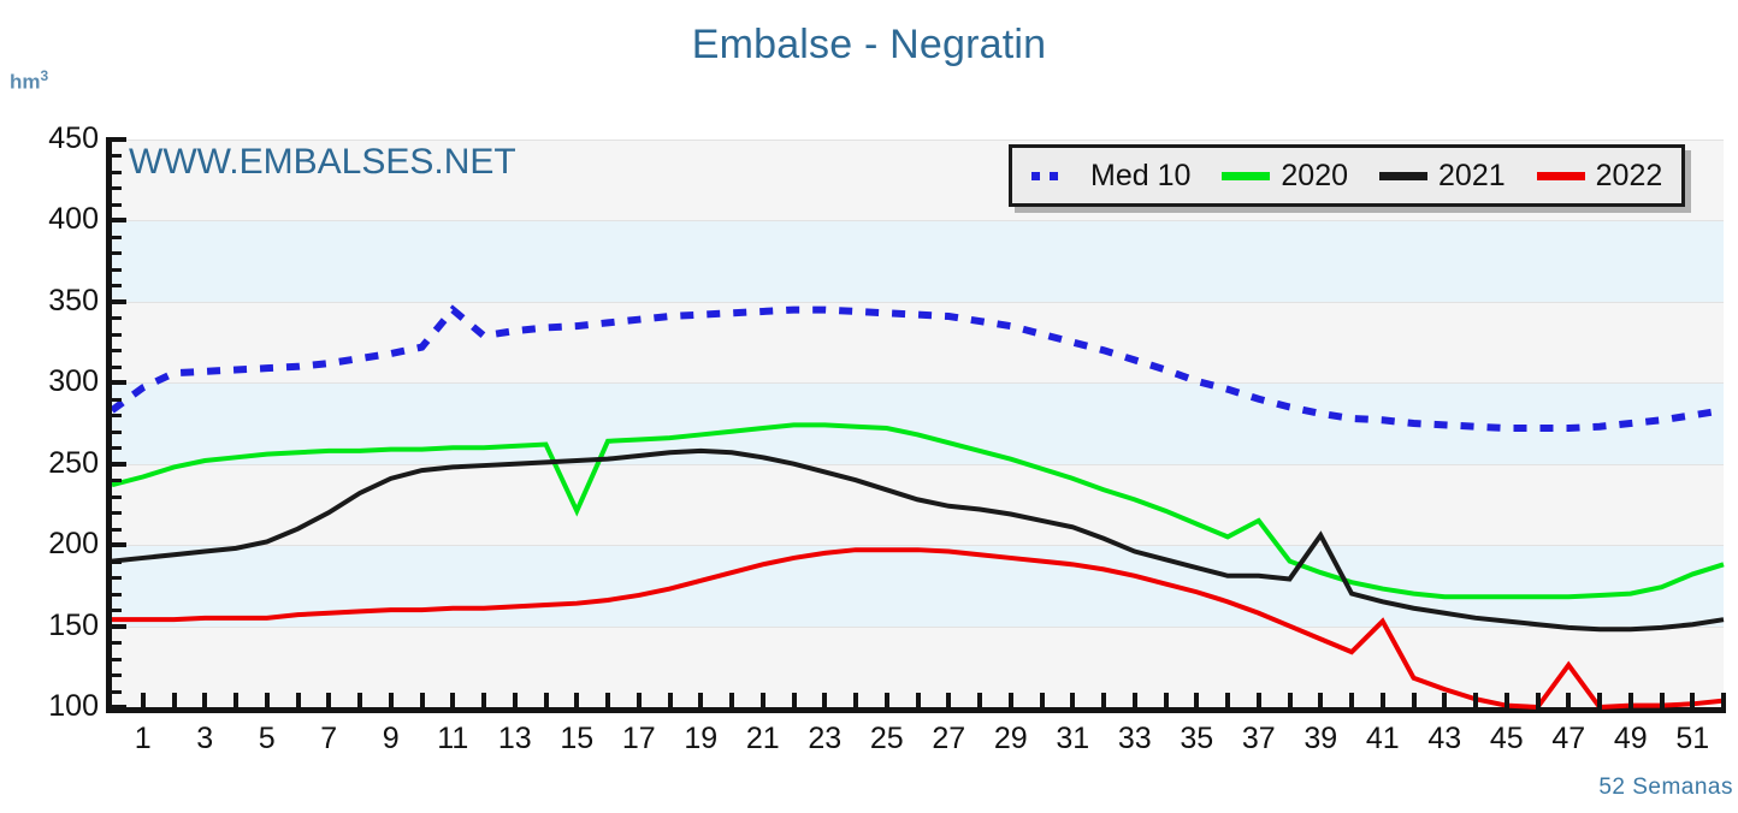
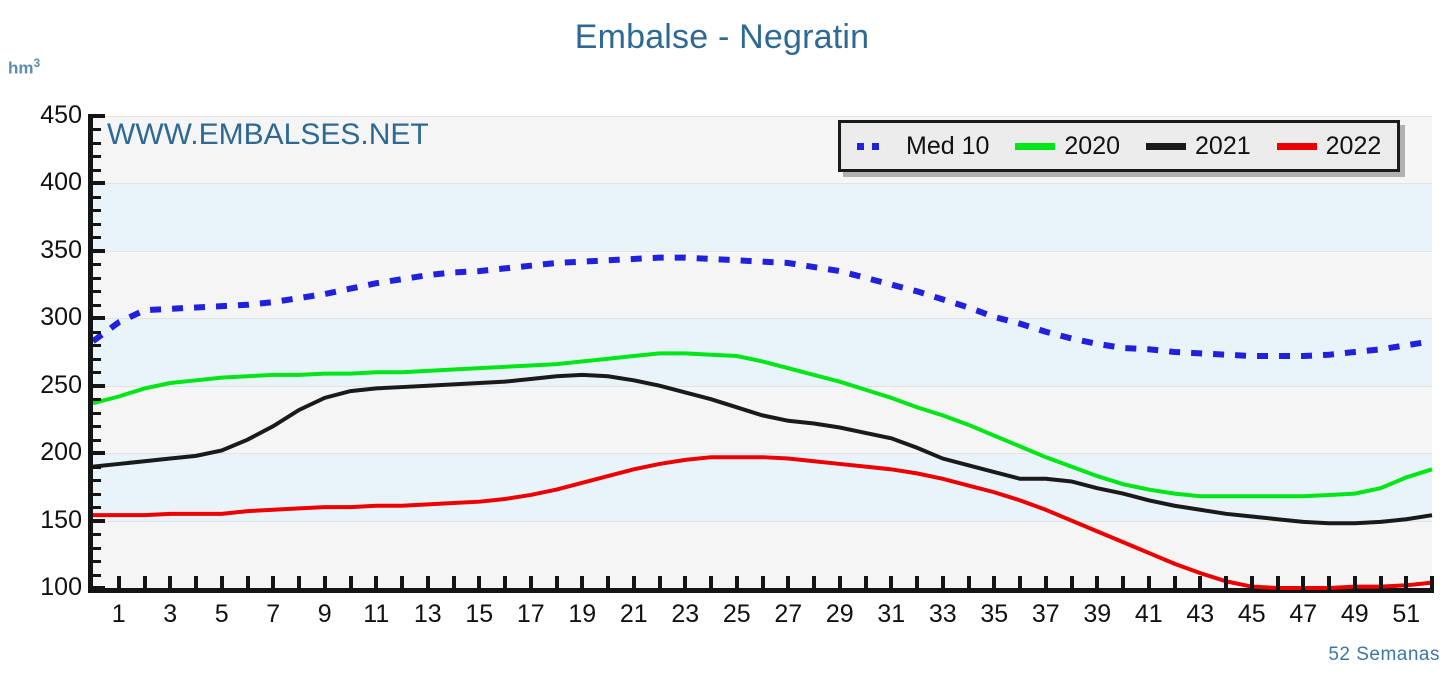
Med 10/11: 345 -> 326
2020/15: 221 -> 263
2020/37: 215 -> 197
2021/39: 206 -> 174
2022/41: 153 -> 126
2022/47: 126 -> 100
